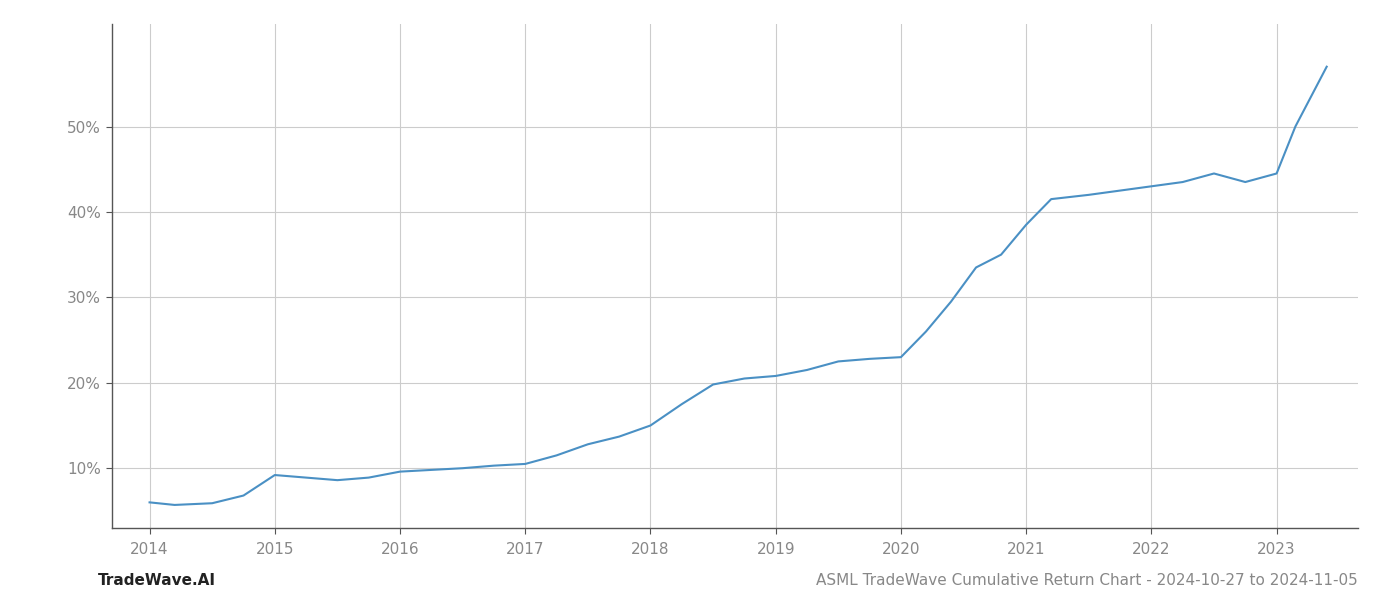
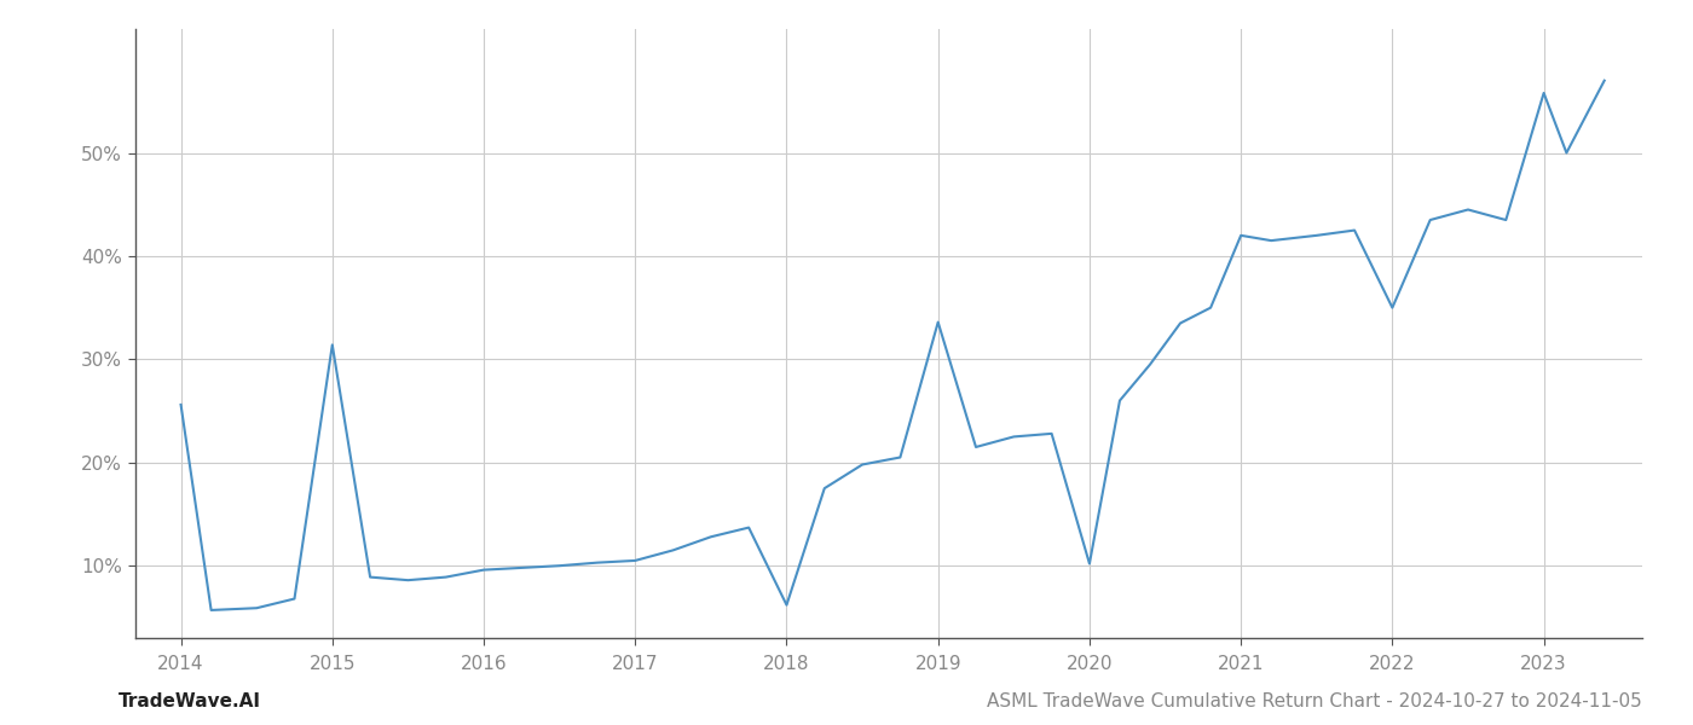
2014: 6.0% -> 25.6%
2015: 9.2% -> 31.4%
2018: 15.0% -> 6.2%
2019: 20.8% -> 33.6%
2020: 23.0% -> 10.2%
2021: 38.5% -> 42.0%
2022: 43.0% -> 35.0%
2023: 44.5% -> 55.8%
